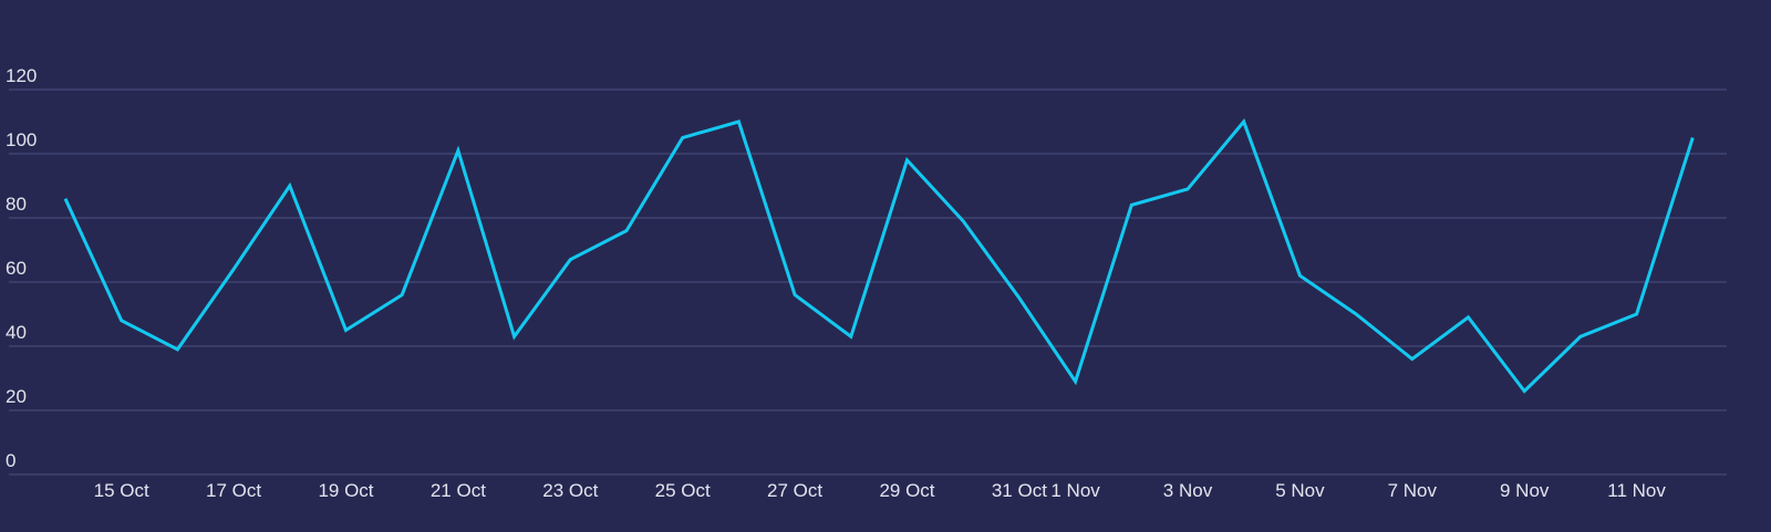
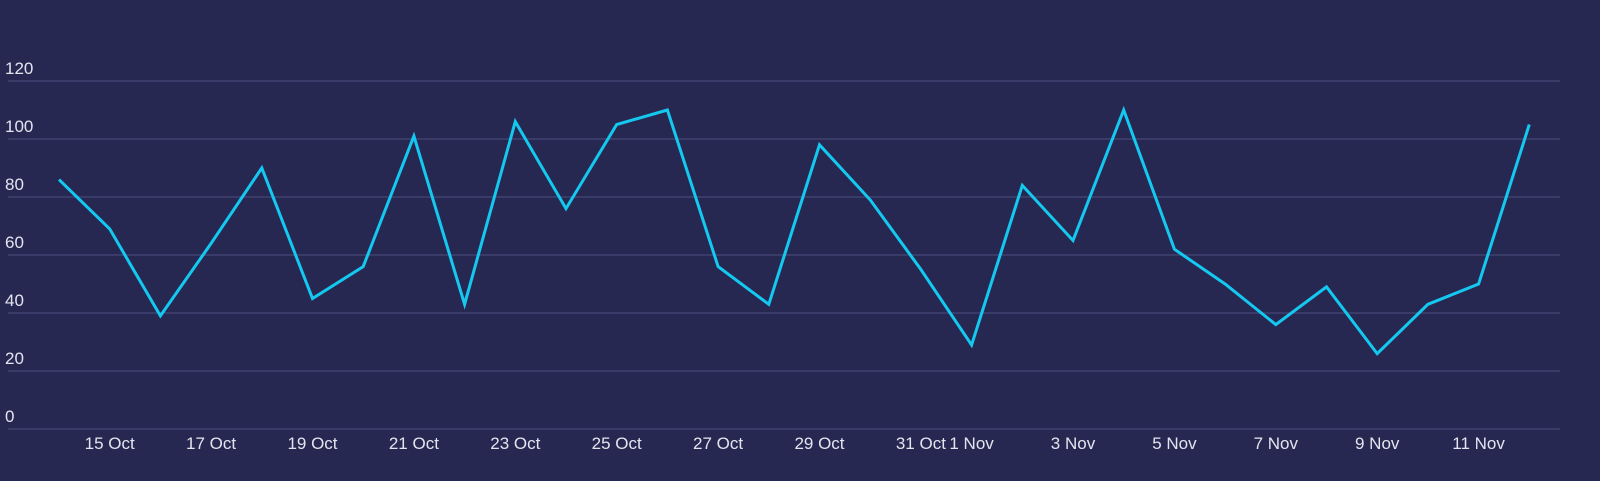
15 Oct: 48 -> 69
23 Oct: 67 -> 106
3 Nov: 89 -> 65
